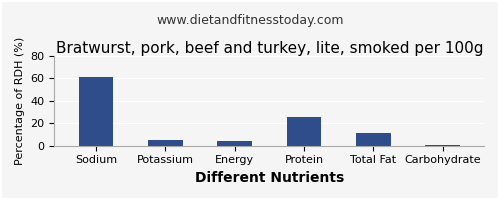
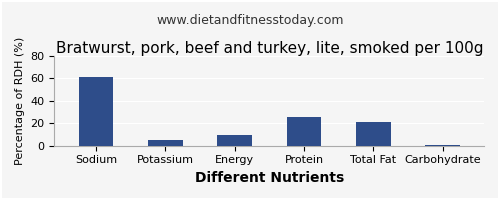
Energy: 4 -> 10
Total Fat: 11 -> 22
